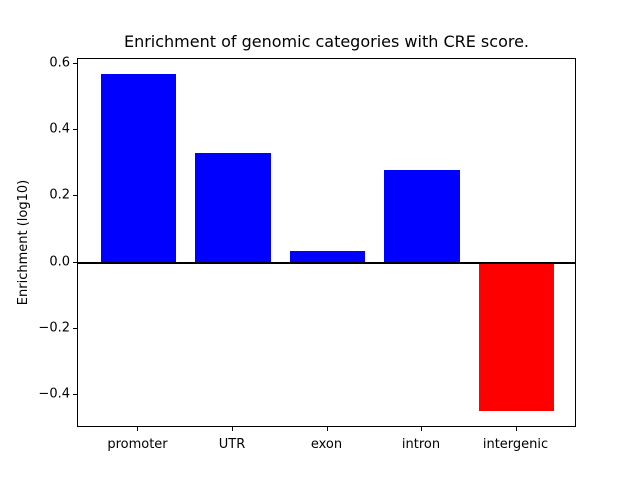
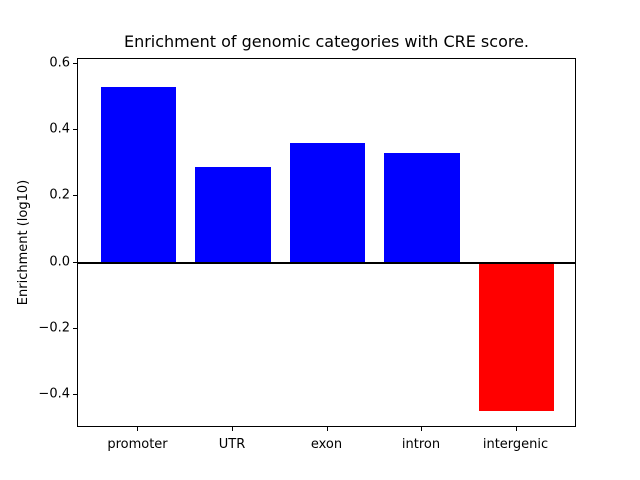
promoter: 0.57 -> 0.53
UTR: 0.33 -> 0.29
exon: 0.04 -> 0.36
intron: 0.28 -> 0.33
